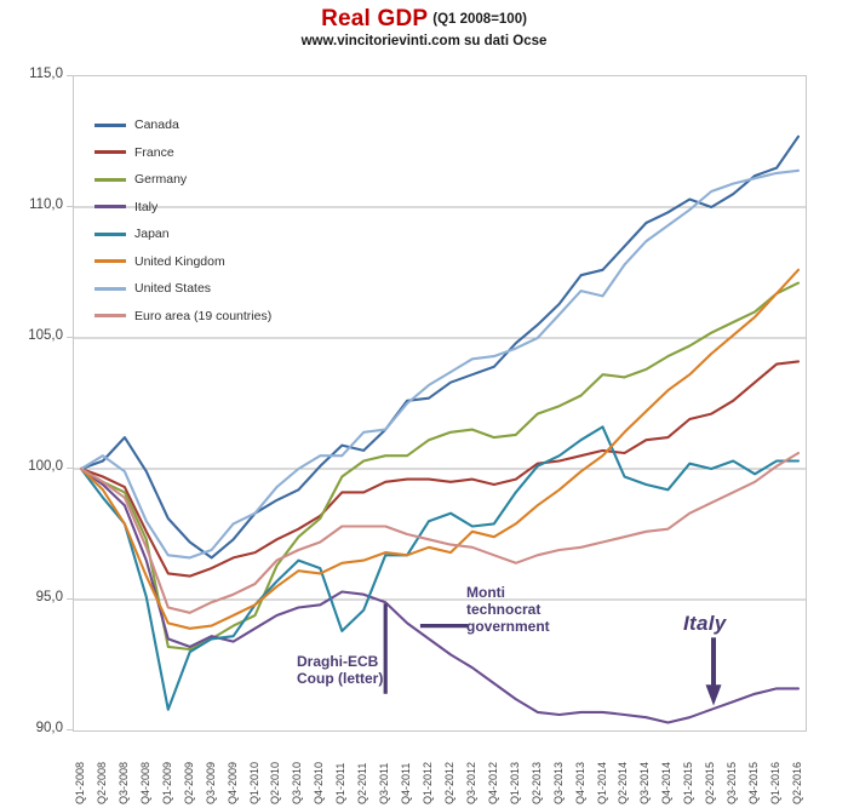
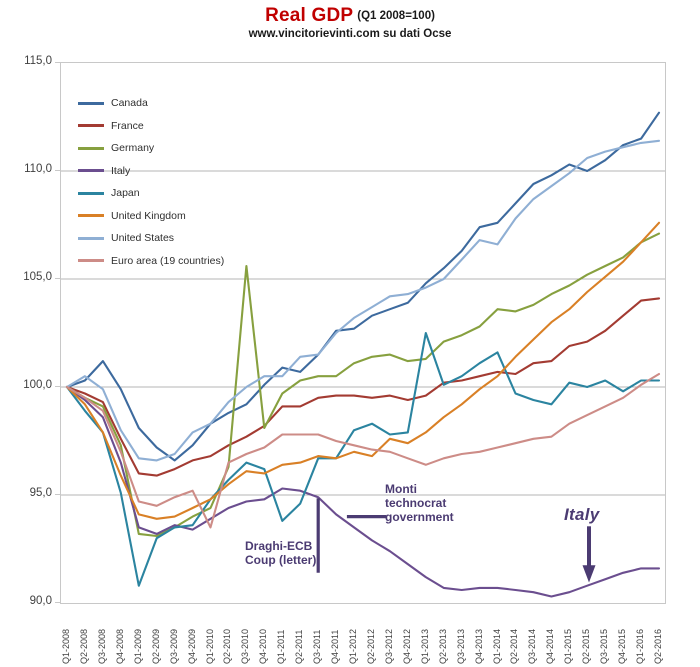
Euro area (19 countries)/Q1-2010: 95,6 -> 93,5
Germany/Q3-2010: 97,4 -> 105,6
Japan/Q1-2013: 99,1 -> 102,5
